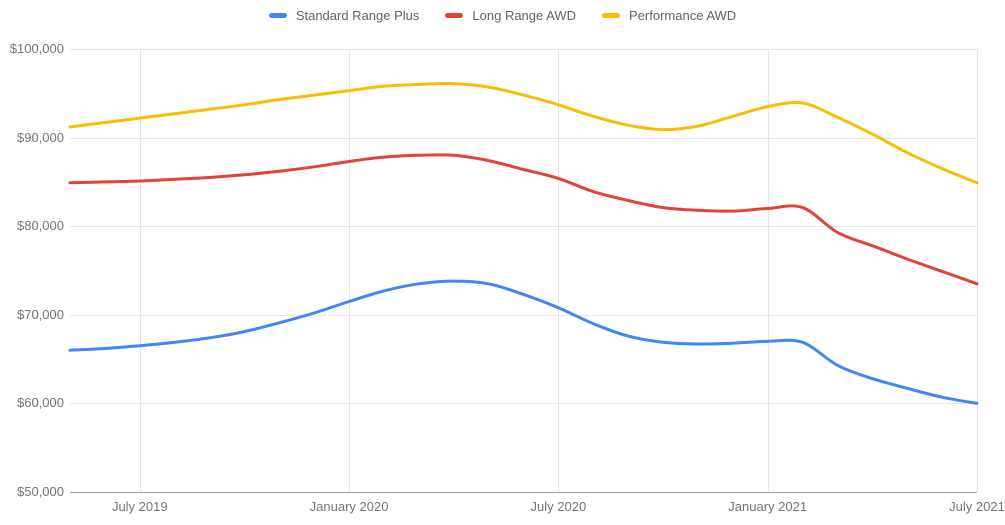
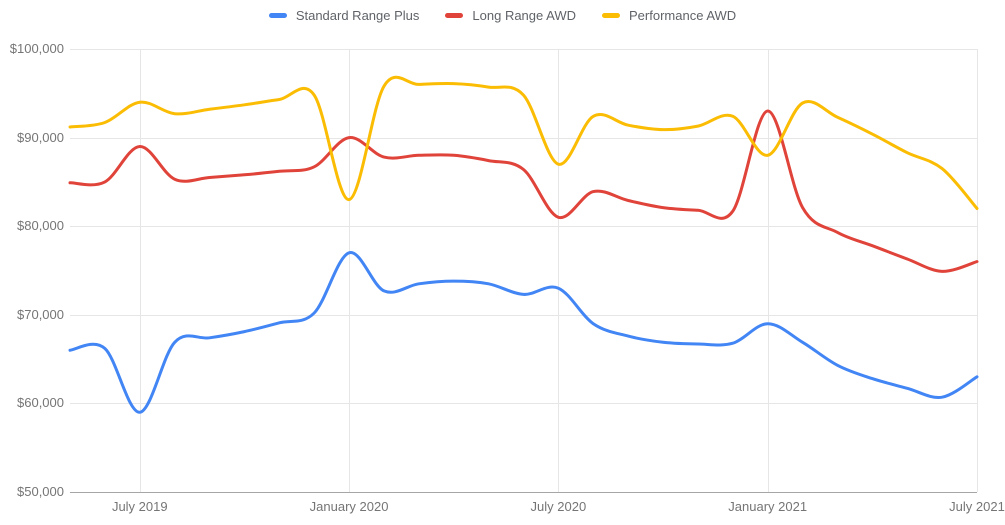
Standard Range Plus/July 2019: $66000 -> $59000
Long Range AWD/July 2019: $85000 -> $89000
Performance AWD/July 2019: $92000 -> $94000
Standard Range Plus/January 2020: $72000 -> $77000
Long Range AWD/January 2020: $87000 -> $90000
Performance AWD/January 2020: $95000 -> $83000
Standard Range Plus/July 2020: $71000 -> $73000
Long Range AWD/July 2020: $85000 -> $81000
Performance AWD/July 2020: $94000 -> $87000
Standard Range Plus/January 2021: $67000 -> $69000
Long Range AWD/January 2021: $82000 -> $93000
Performance AWD/January 2021: $94000 -> $88000
Standard Range Plus/July 2021: $60000 -> $63000
Long Range AWD/July 2021: $74000 -> $76000
Performance AWD/July 2021: $85000 -> $82000
